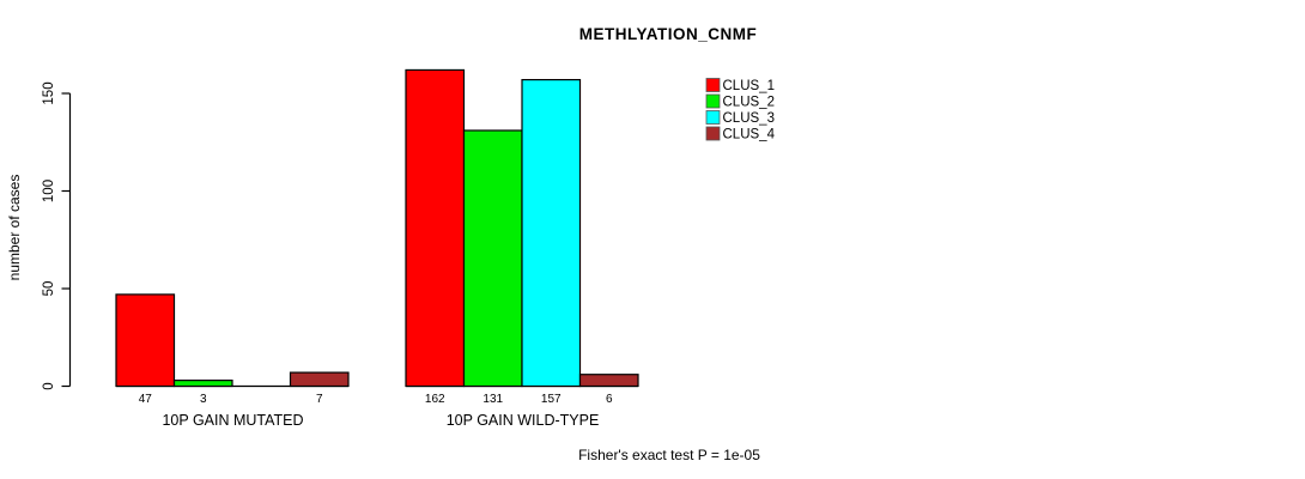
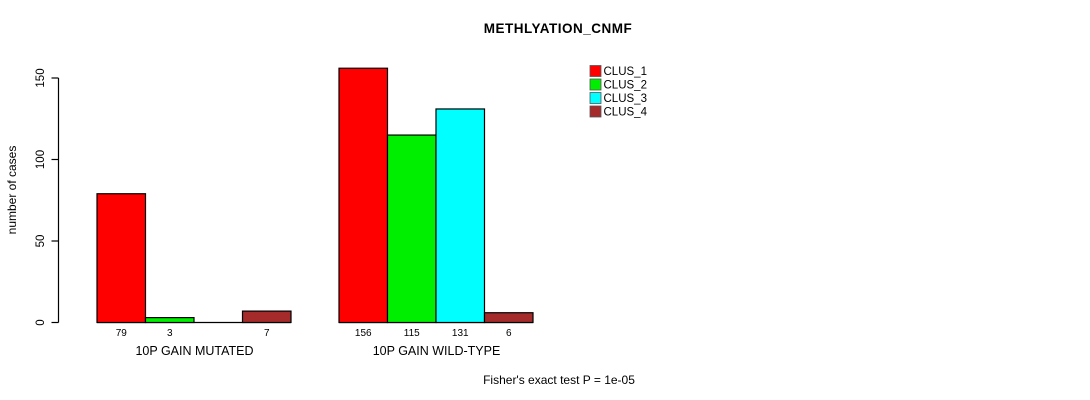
CLUS_1/10P GAIN MUTATED: 47 -> 79
CLUS_1/10P GAIN WILD-TYPE: 162 -> 156
CLUS_2/10P GAIN WILD-TYPE: 131 -> 115
CLUS_3/10P GAIN WILD-TYPE: 157 -> 131
